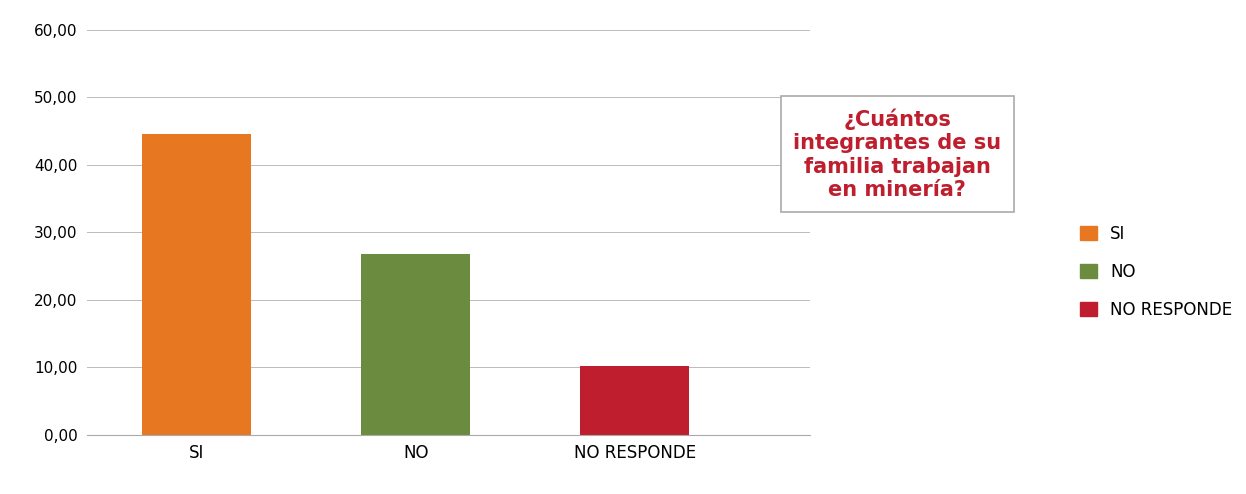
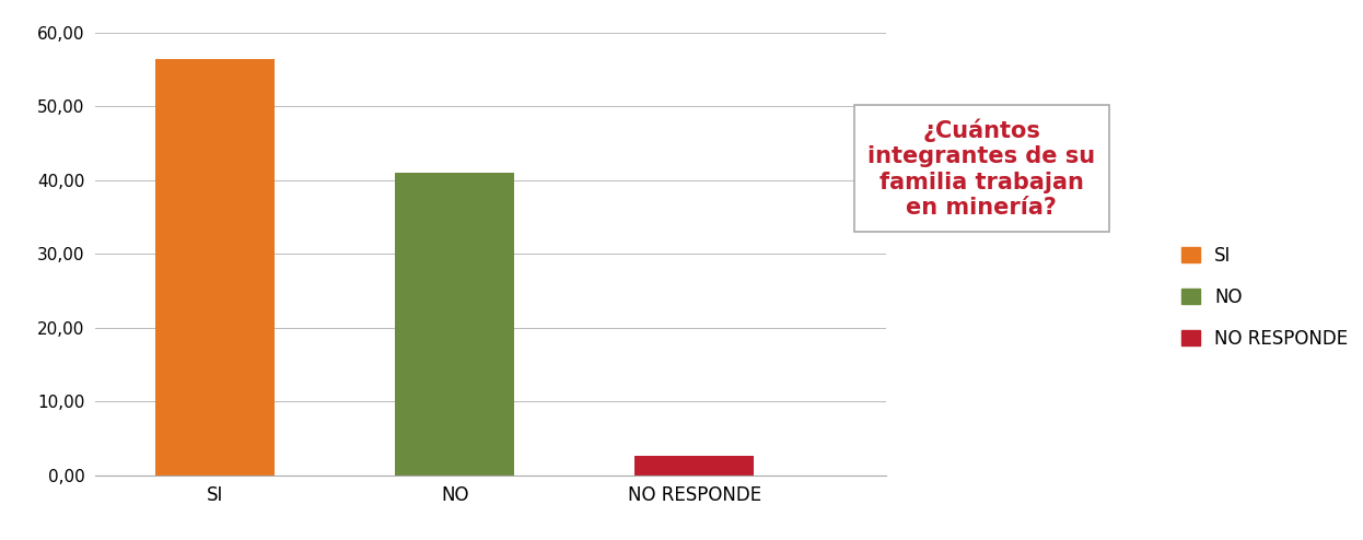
SI: 44,6 -> 56,4
NO: 26,8 -> 41,0
NO RESPONDE: 10,2 -> 2,6
